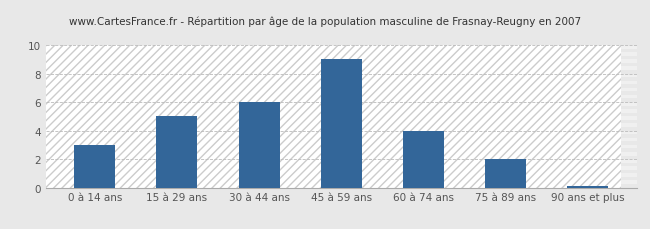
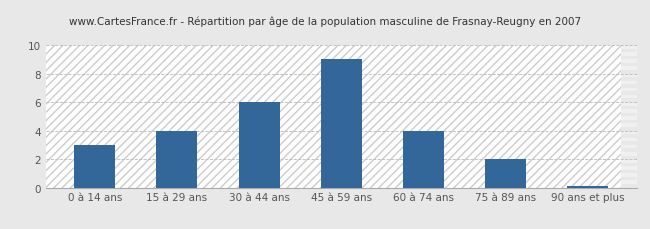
15 à 29 ans: 5.0 -> 4.0
